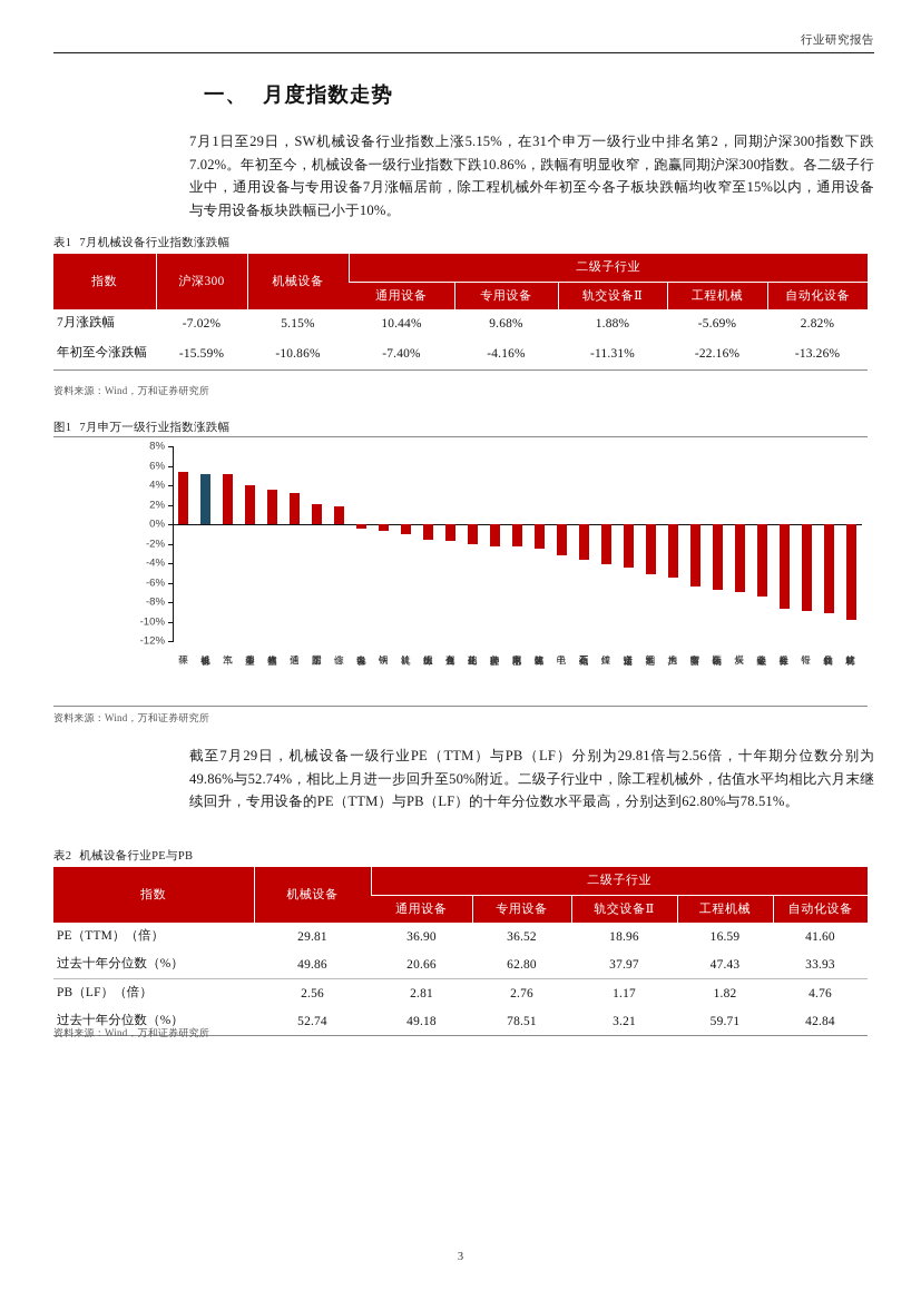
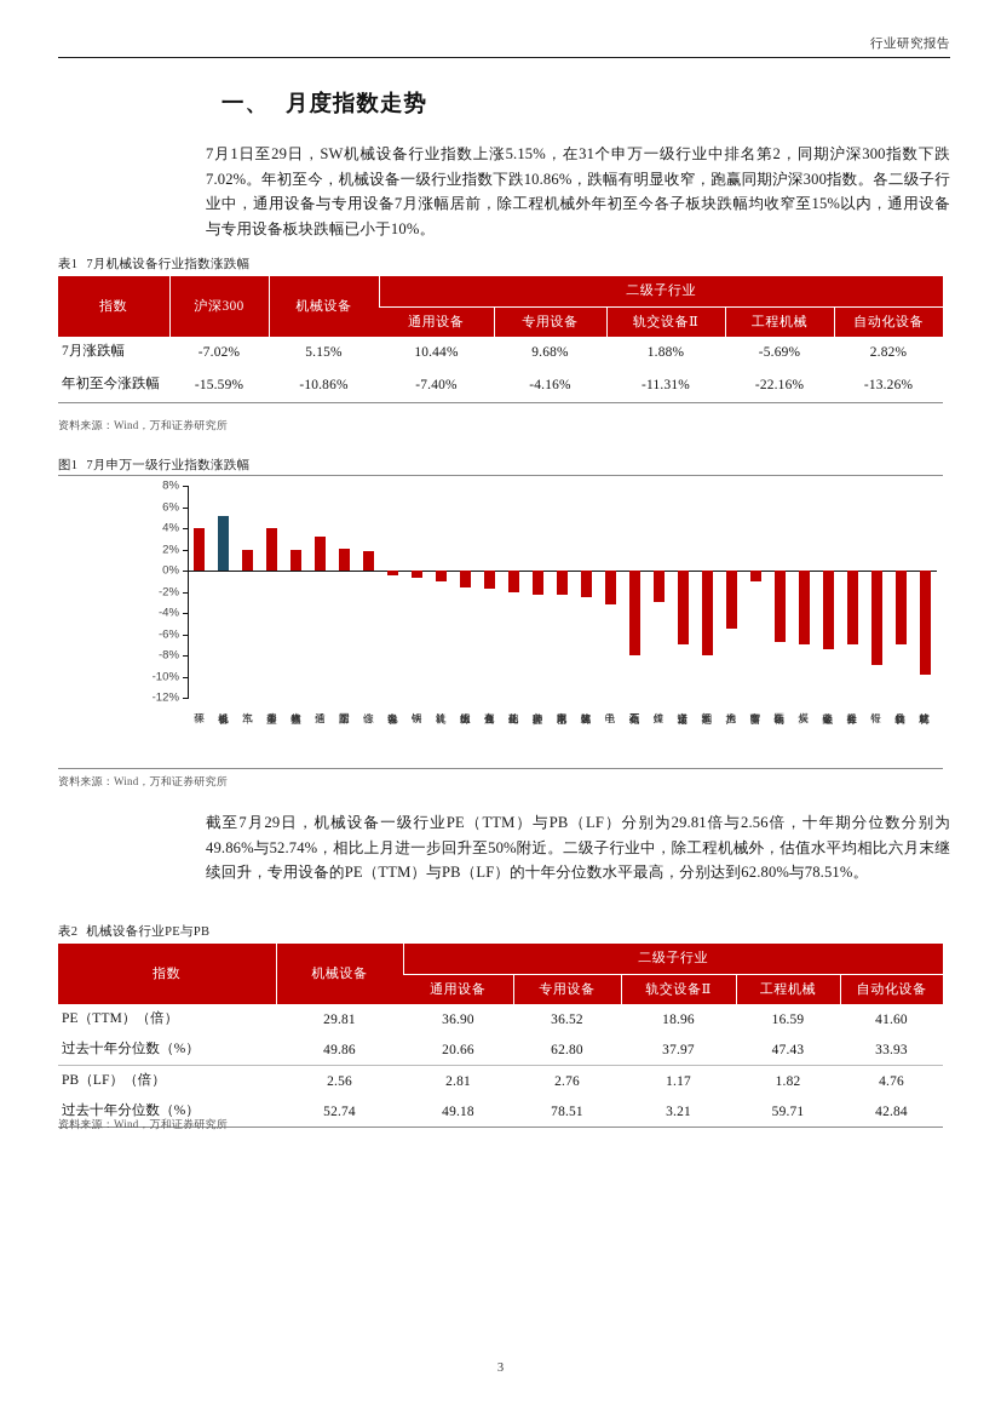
环保: 5% -> 4%
汽车: 5% -> 2%
农林牧渔: 4% -> 2%
石油石化: -4% -> -8%
传媒: -4% -> -3%
交通运输: -4% -> -7%
轻工制造: -5% -> -8%
商贸零售: -6% -> -1%
社会服务: -9% -> -7%
食品饮料: -9% -> -7%
